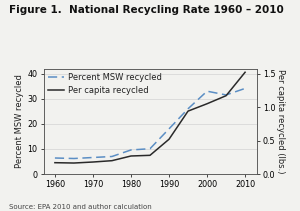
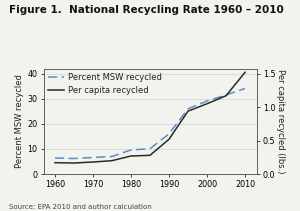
Percent MSW recycled/1990: 18.0 -> 16.0
Percent MSW recycled/2000: 33.0 -> 29.1
